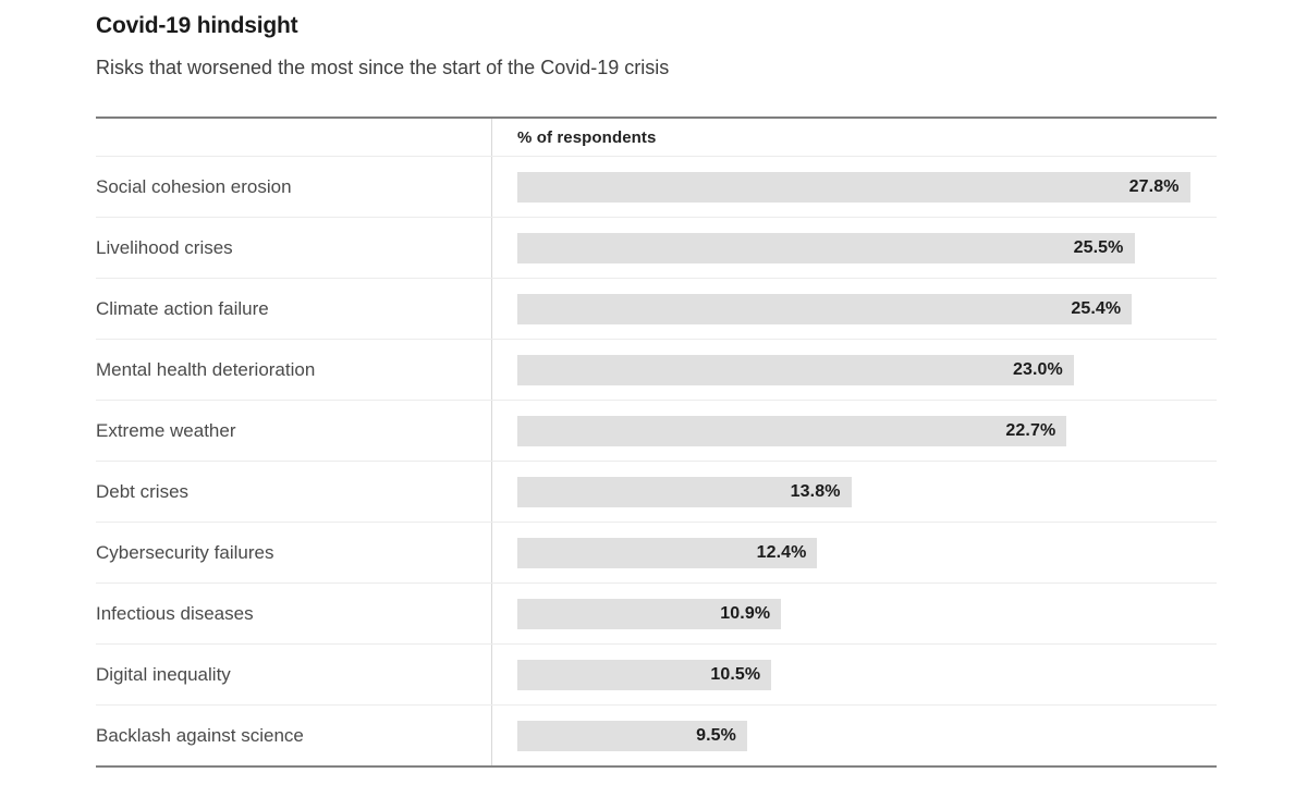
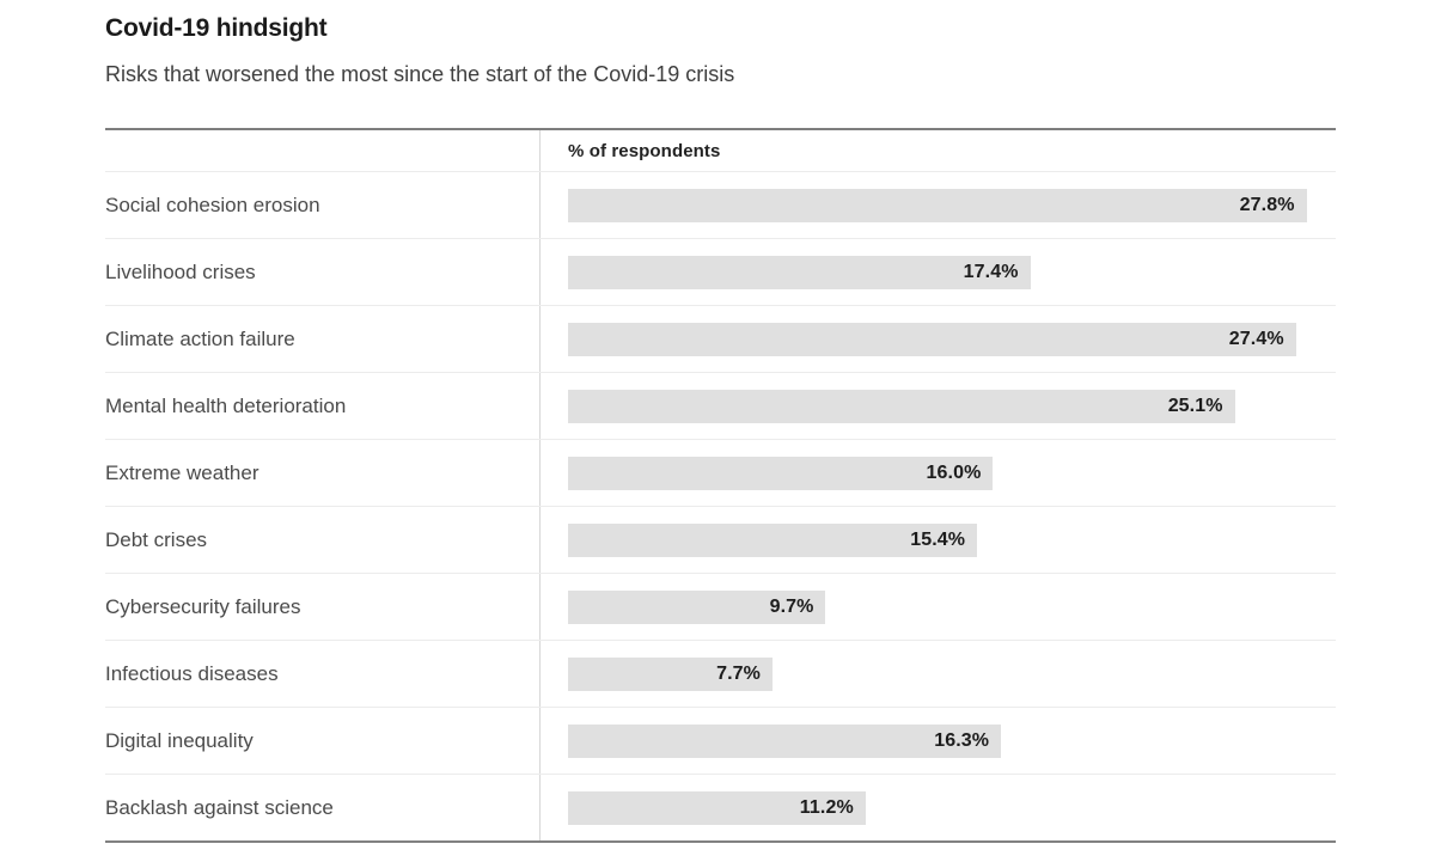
Livelihood crises: 25.5% -> 17.4%
Climate action failure: 25.4% -> 27.4%
Mental health deterioration: 23.0% -> 25.1%
Extreme weather: 22.7% -> 16.0%
Debt crises: 13.8% -> 15.4%
Cybersecurity failures: 12.4% -> 9.7%
Infectious diseases: 10.9% -> 7.7%
Digital inequality: 10.5% -> 16.3%
Backlash against science: 9.5% -> 11.2%
